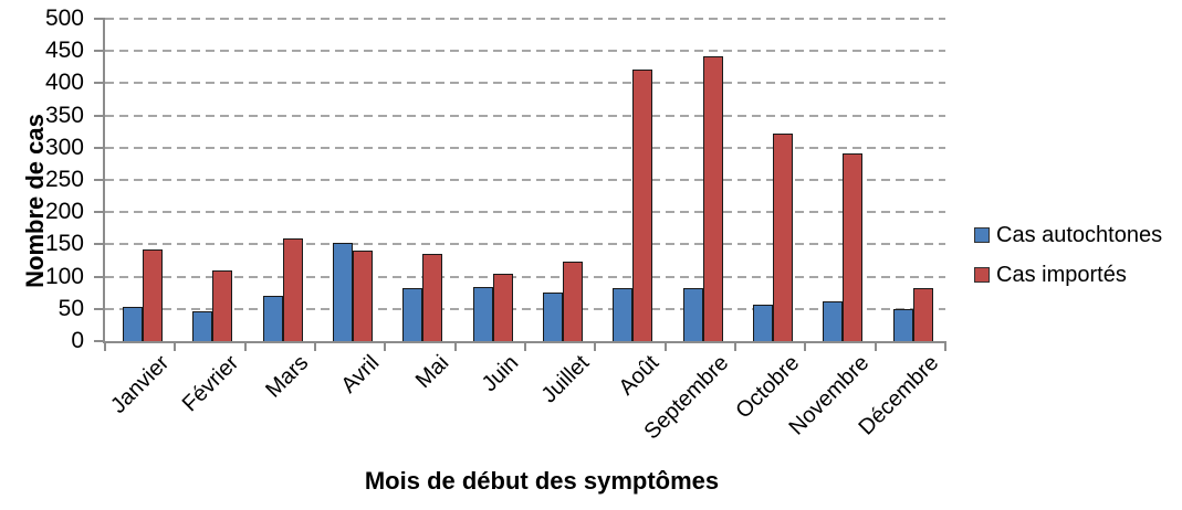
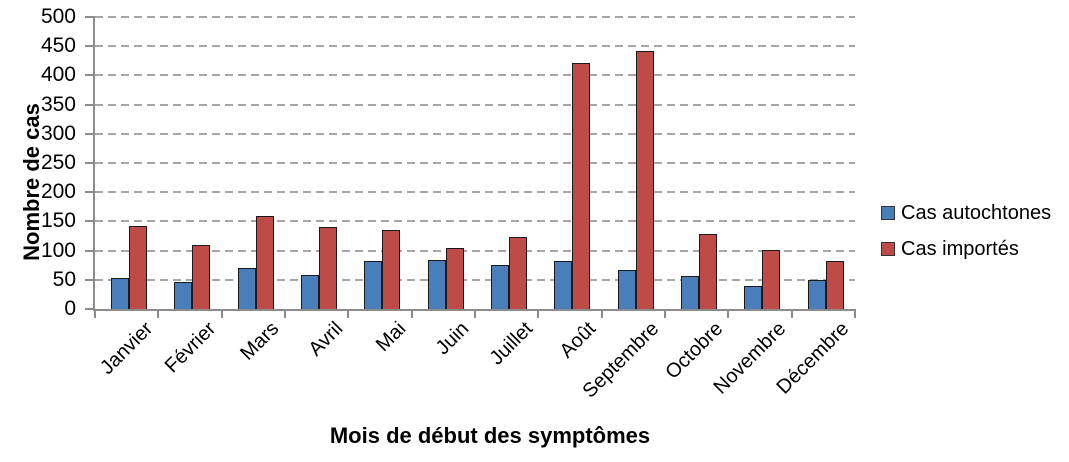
Cas autochtones/Avril: 150 -> 60
Cas autochtones/Septembre: 80 -> 60
Cas importés/Octobre: 320 -> 130
Cas autochtones/Novembre: 60 -> 40
Cas importés/Novembre: 290 -> 100
